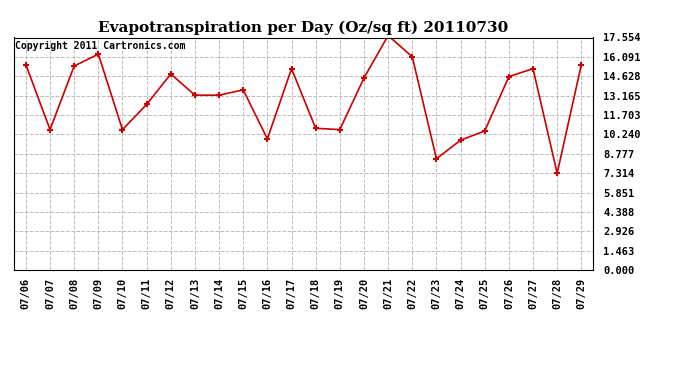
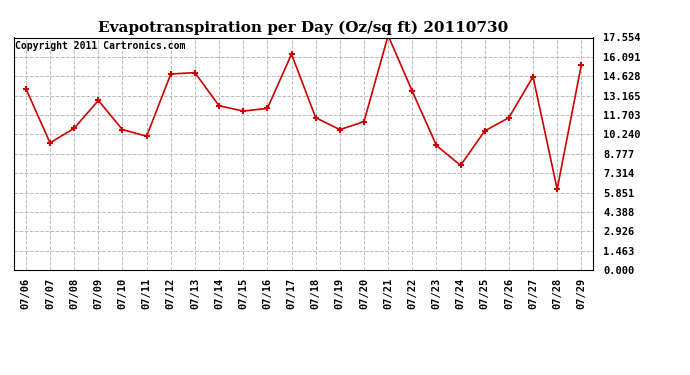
07/06: 15.5 -> 13.7
07/07: 10.6 -> 9.6
07/08: 15.4 -> 10.7
07/09: 16.3 -> 12.8
07/11: 12.5 -> 10.1
07/13: 13.2 -> 14.9
07/14: 13.2 -> 12.4
07/15: 13.6 -> 12.0
07/16: 9.9 -> 12.2
07/17: 15.2 -> 16.3
07/18: 10.7 -> 11.5
07/20: 14.5 -> 11.2
07/22: 16.1 -> 13.5
07/23: 8.4 -> 9.4
07/24: 9.8 -> 7.9
07/26: 14.6 -> 11.5
07/27: 15.2 -> 14.6
07/28: 7.3 -> 6.1
